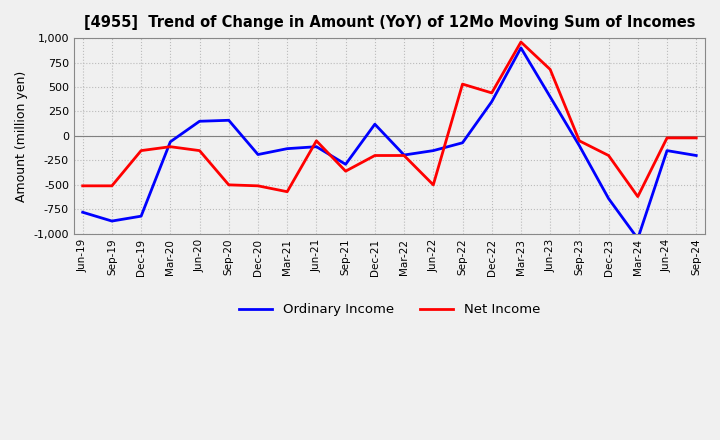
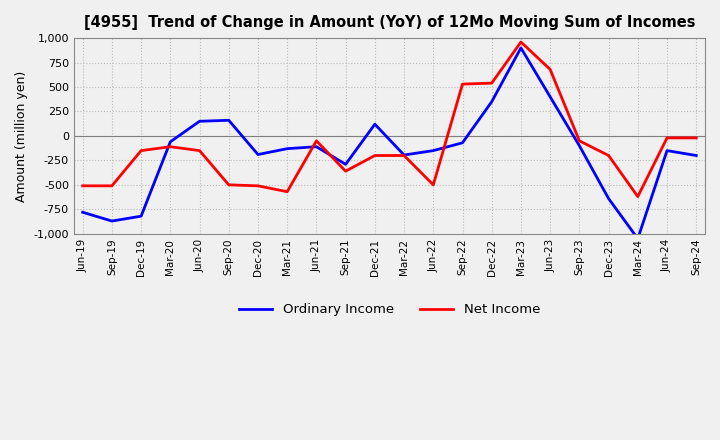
Net Income/Dec-22: 440 -> 540
